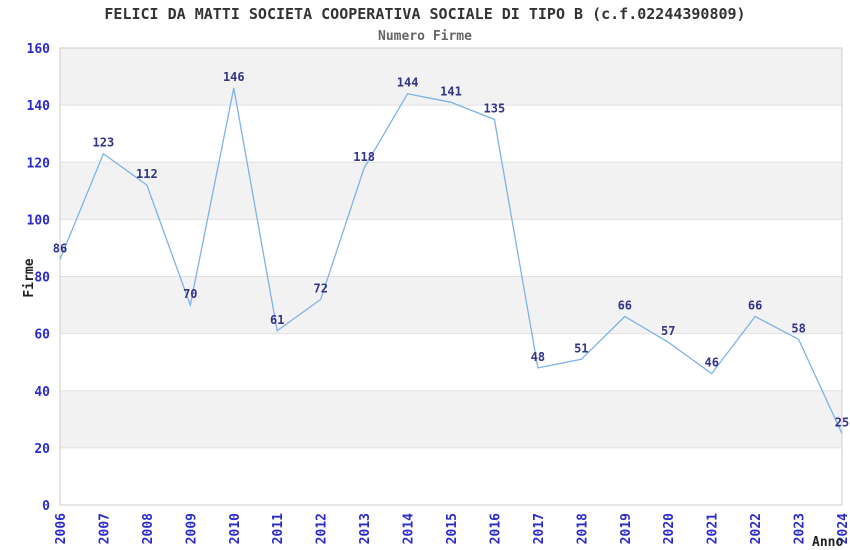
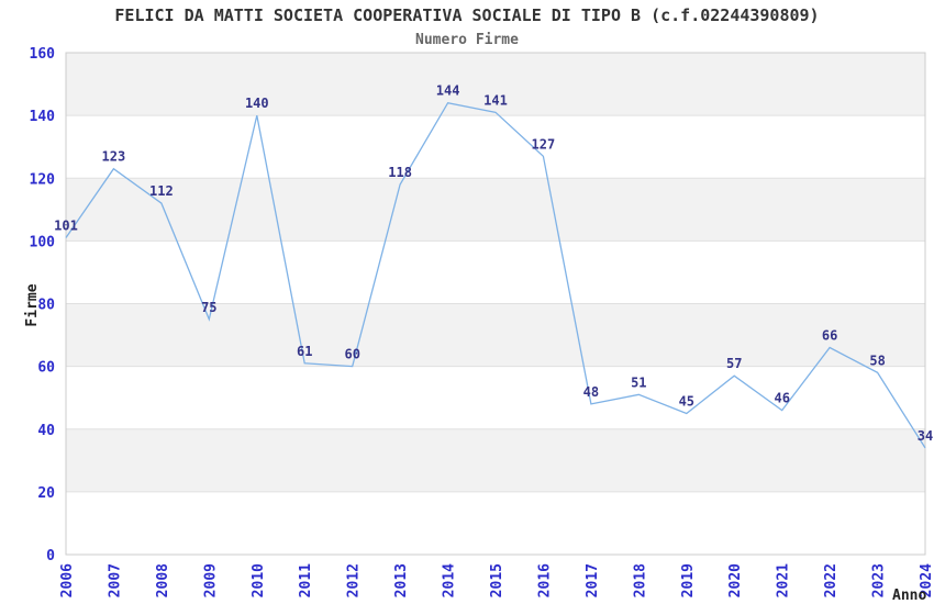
2006: 86 -> 101
2009: 70 -> 75
2010: 146 -> 140
2012: 72 -> 60
2016: 135 -> 127
2019: 66 -> 45
2024: 25 -> 34
